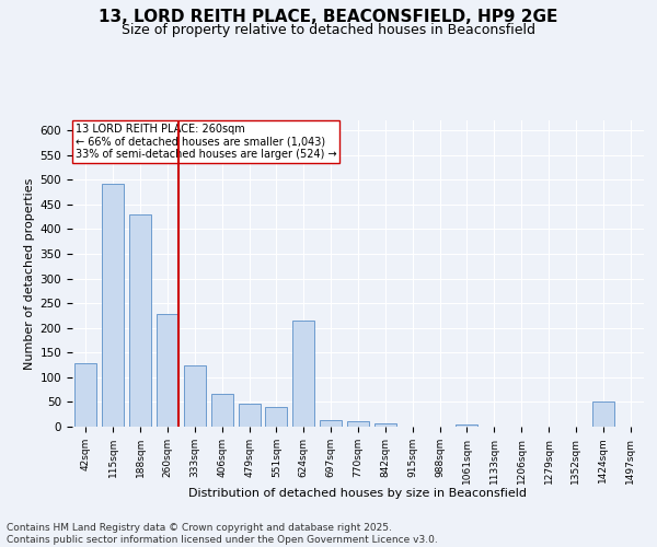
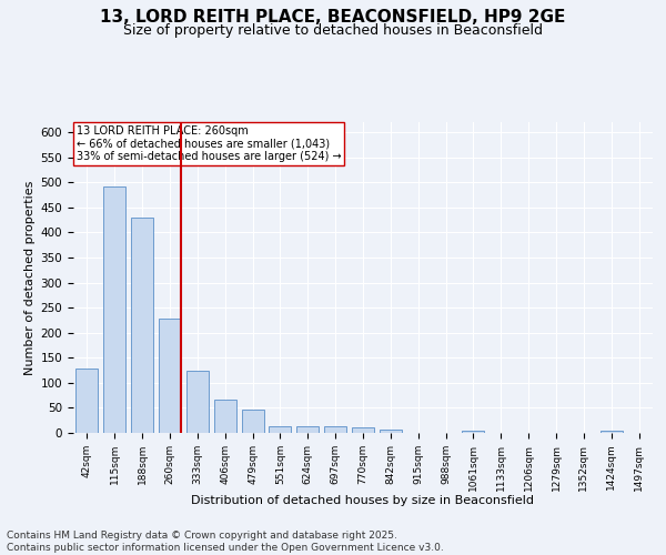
551sqm: 40 -> 14
624sqm: 215 -> 14
1424sqm: 50 -> 4
